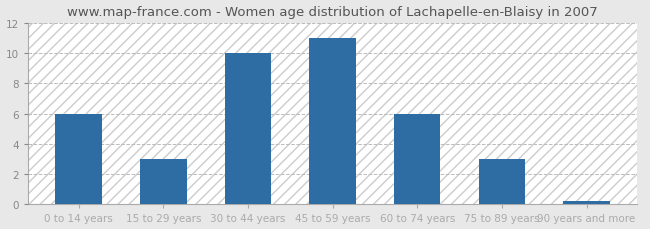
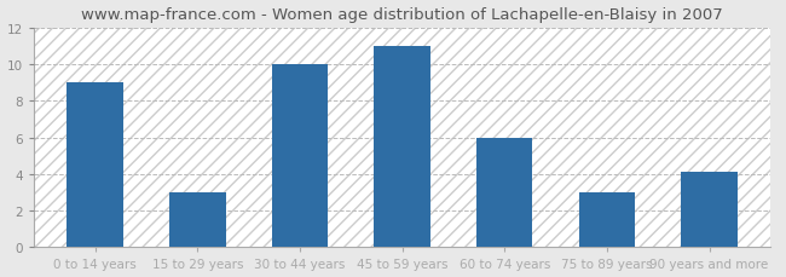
0 to 14 years: 6.0 -> 9.0
90 years and more: 0.2 -> 4.1
